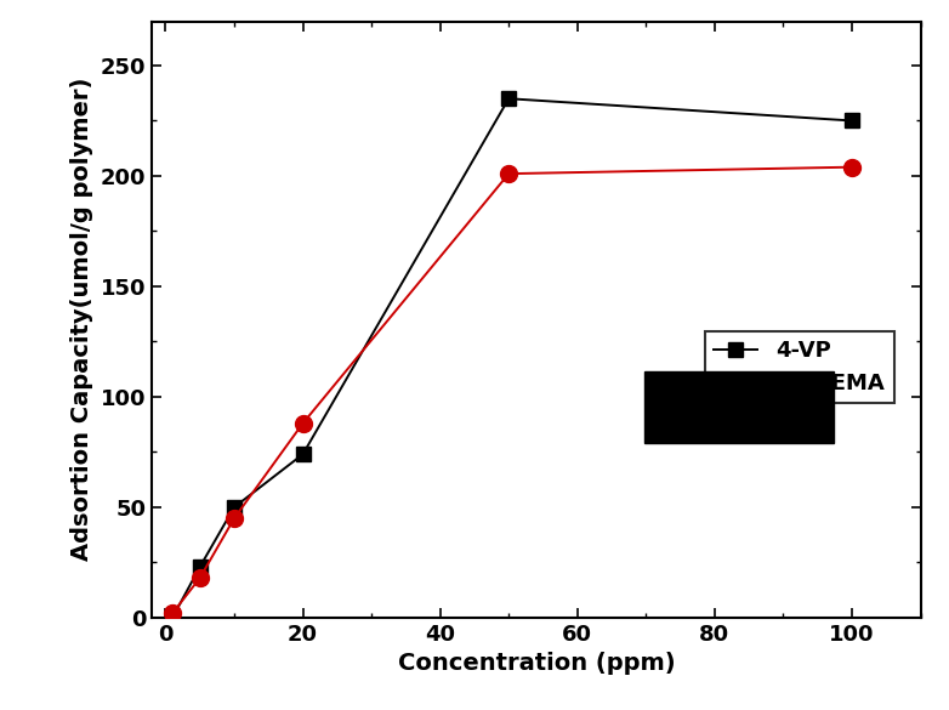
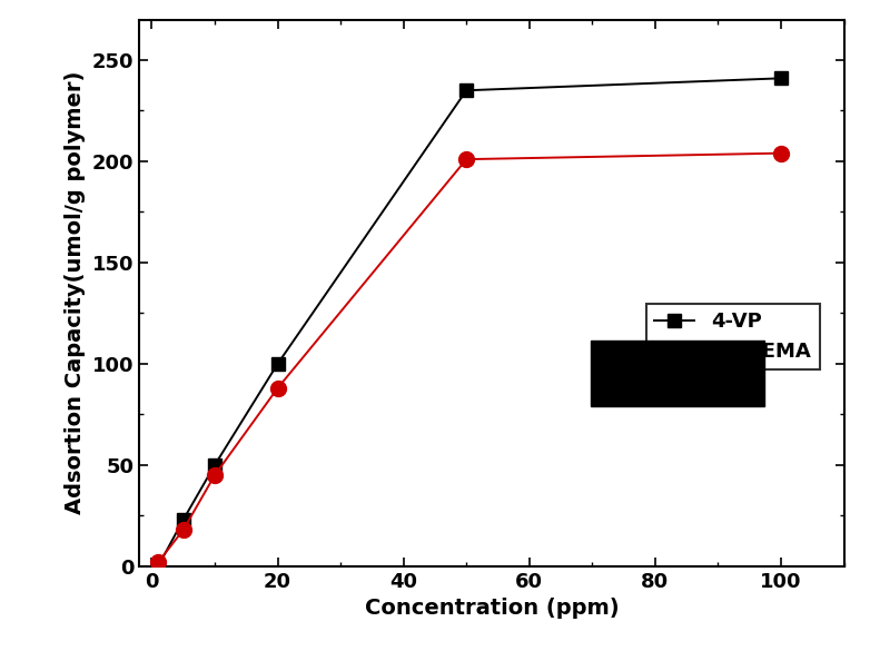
4-VP/20: 74 -> 100
4-VP/100: 225 -> 241
